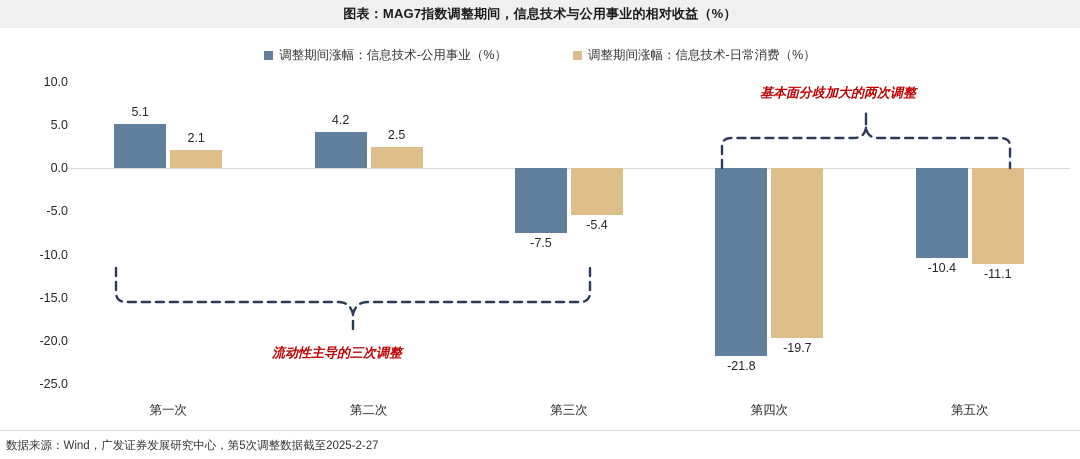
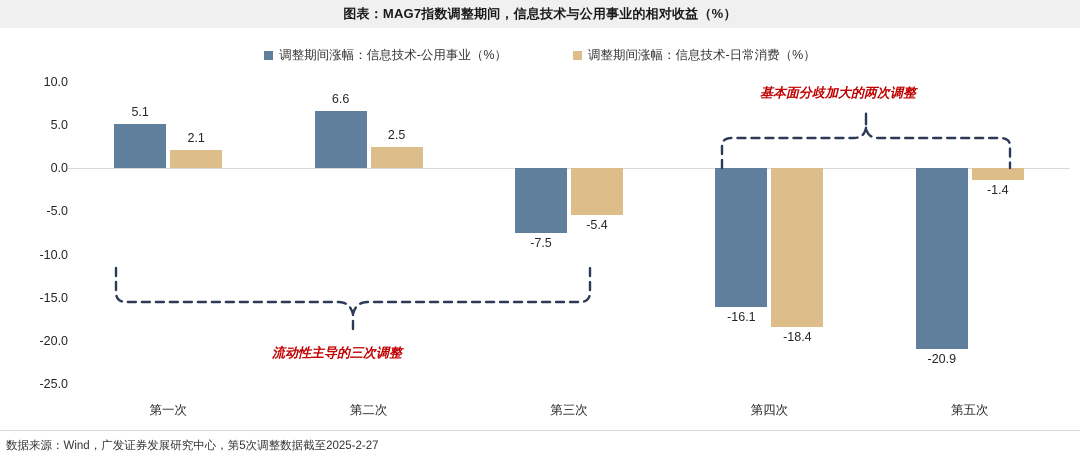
调整期间涨幅：信息技术-公用事业（%）/第二次: 4.2 -> 6.6
调整期间涨幅：信息技术-公用事业（%）/第四次: -21.8 -> -16.1
调整期间涨幅：信息技术-日常消费（%）/第四次: -19.7 -> -18.4
调整期间涨幅：信息技术-公用事业（%）/第五次: -10.4 -> -20.9
调整期间涨幅：信息技术-日常消费（%）/第五次: -11.1 -> -1.4
